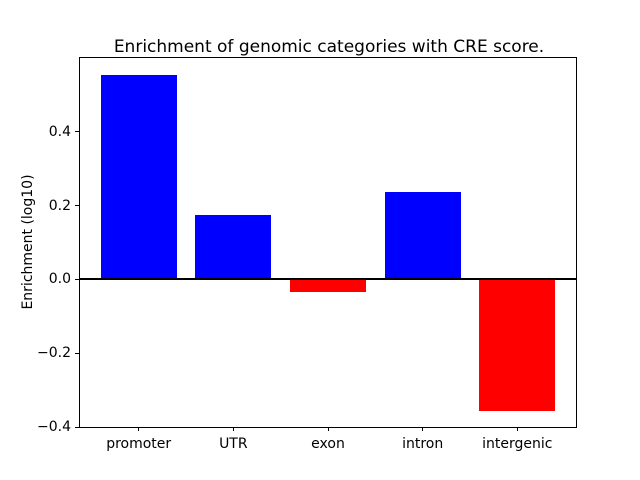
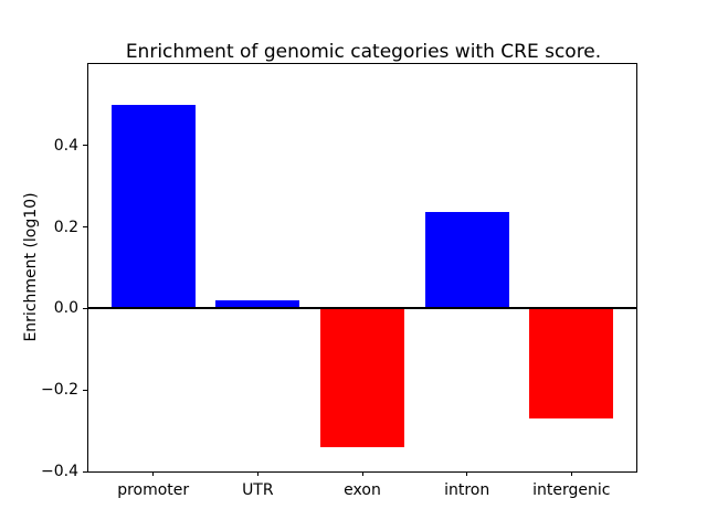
promoter: 0.55 -> 0.50
UTR: 0.17 -> 0.02
exon: -0.04 -> -0.34
intergenic: -0.36 -> -0.27
